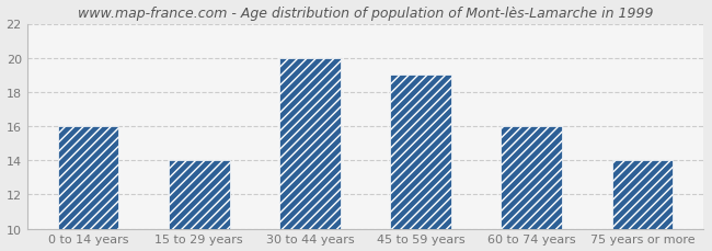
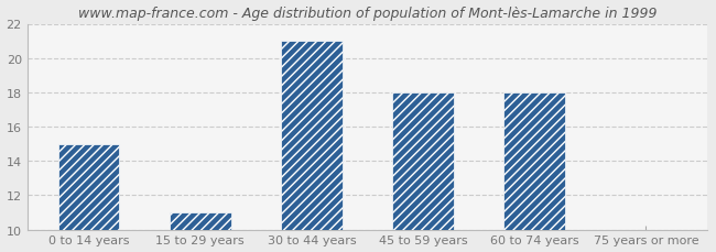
0 to 14 years: 16 -> 15
15 to 29 years: 14 -> 11
30 to 44 years: 20 -> 21
45 to 59 years: 19 -> 18
60 to 74 years: 16 -> 18
75 years or more: 14 -> 10
